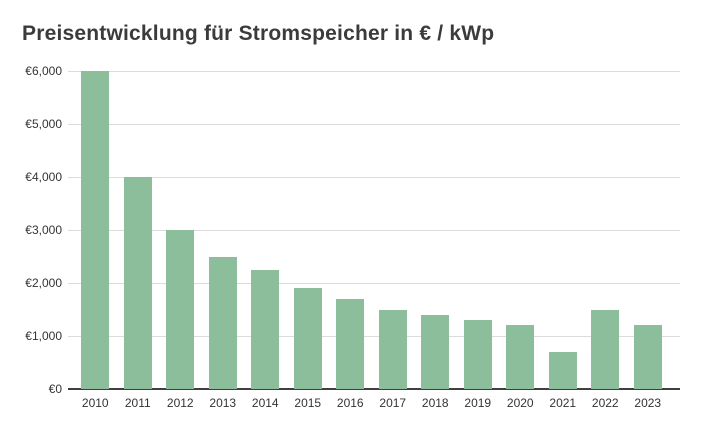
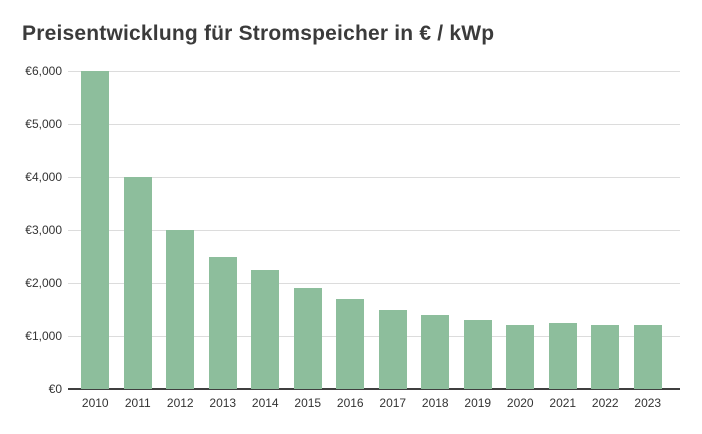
2021: €700 -> €1200
2022: €1500 -> €1200
